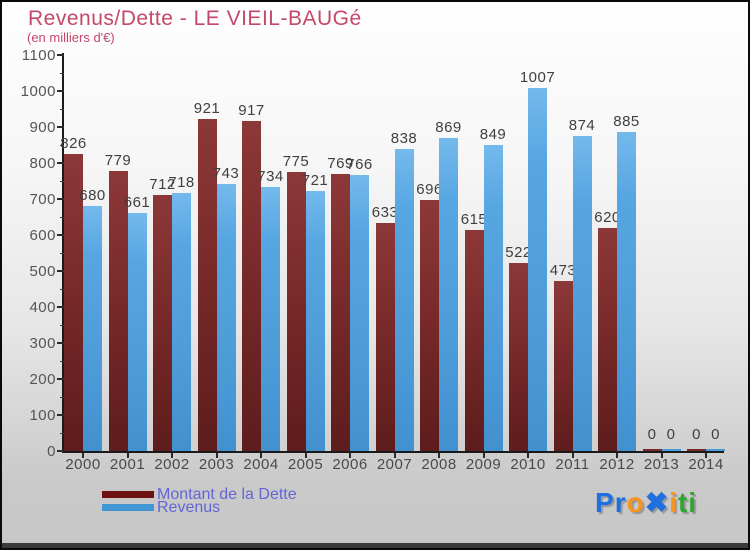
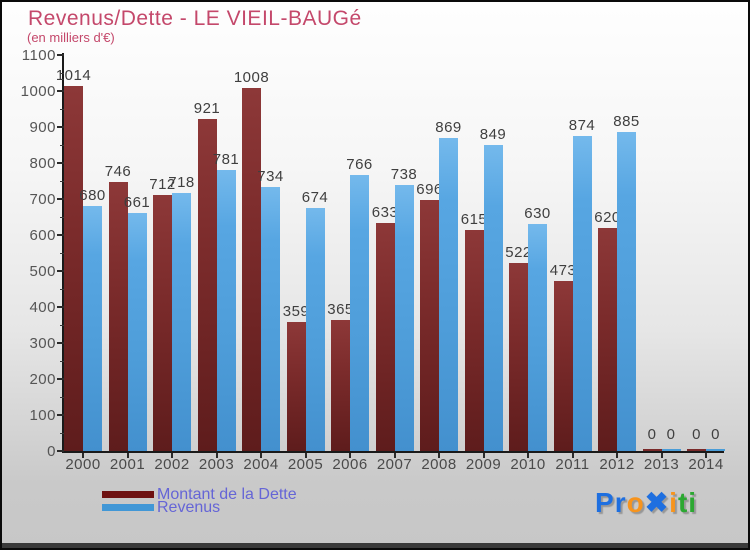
Montant de la Dette/2000: 826 -> 1014
Montant de la Dette/2001: 779 -> 746
Revenus/2003: 743 -> 781
Montant de la Dette/2004: 917 -> 1008
Montant de la Dette/2005: 775 -> 359
Revenus/2005: 721 -> 674
Montant de la Dette/2006: 769 -> 365
Revenus/2007: 838 -> 738
Revenus/2010: 1007 -> 630
